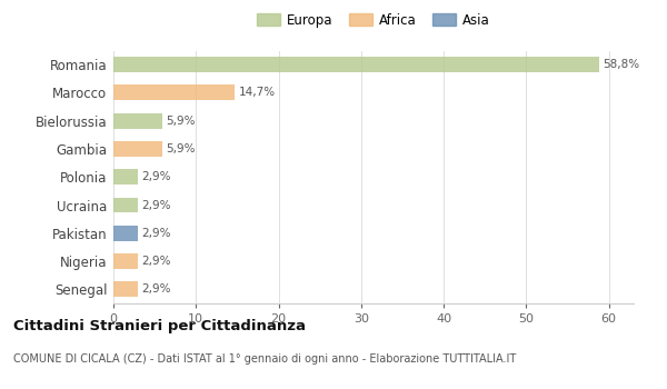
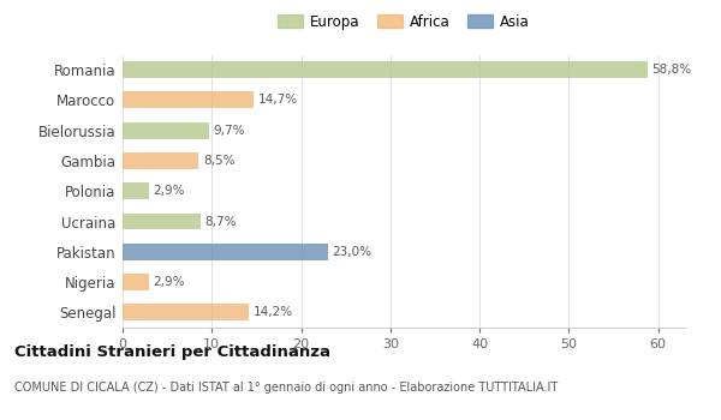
Bielorussia: 5,9% -> 9,7%
Gambia: 5,9% -> 8,5%
Ucraina: 2,9% -> 8,7%
Pakistan: 2,9% -> 23,0%
Senegal: 2,9% -> 14,2%
